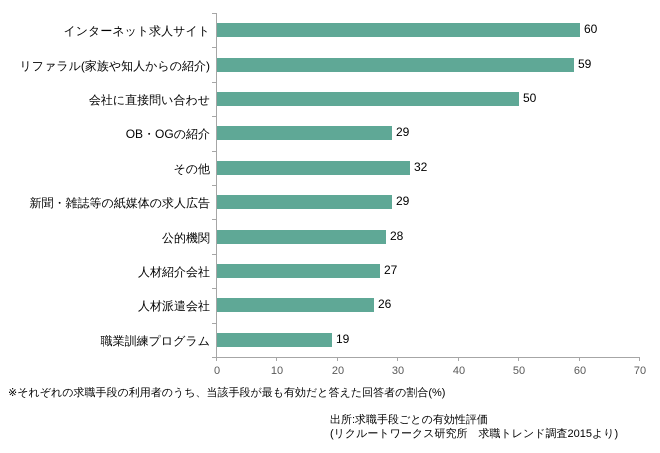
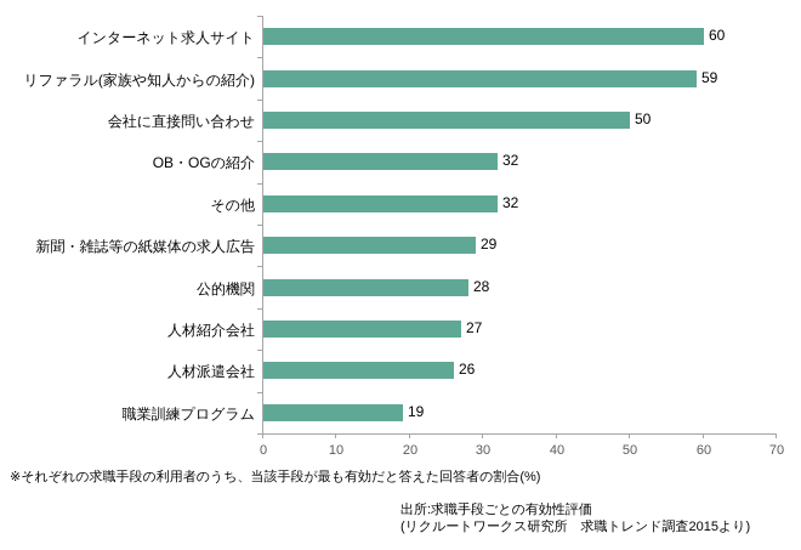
OB・OGの紹介: 29 -> 32
